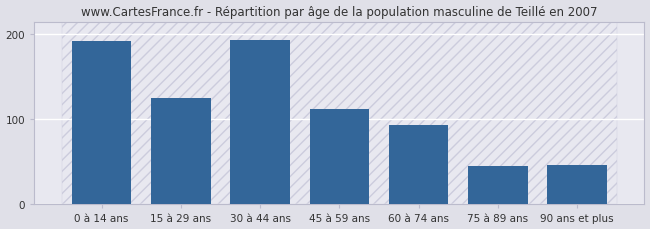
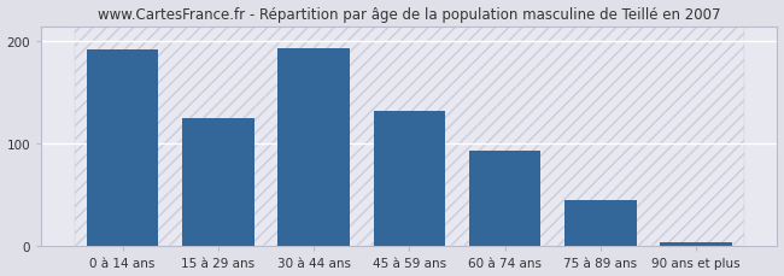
45 à 59 ans: 112 -> 132
90 ans et plus: 46 -> 4
